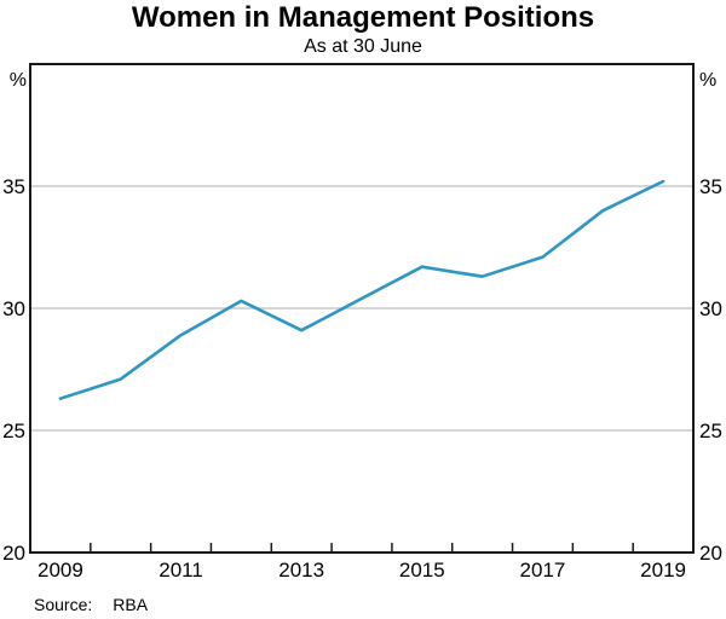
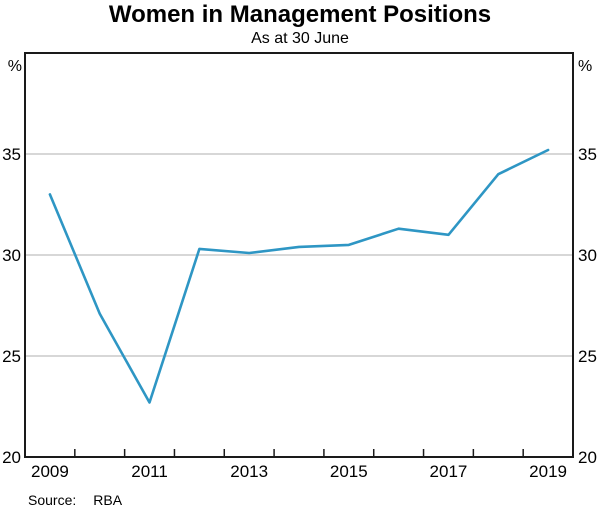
2009: 26.3 -> 33.0
2011: 28.9 -> 22.7
2013: 29.1 -> 30.1
2015: 31.7 -> 30.5
2017: 32.1 -> 31.0
